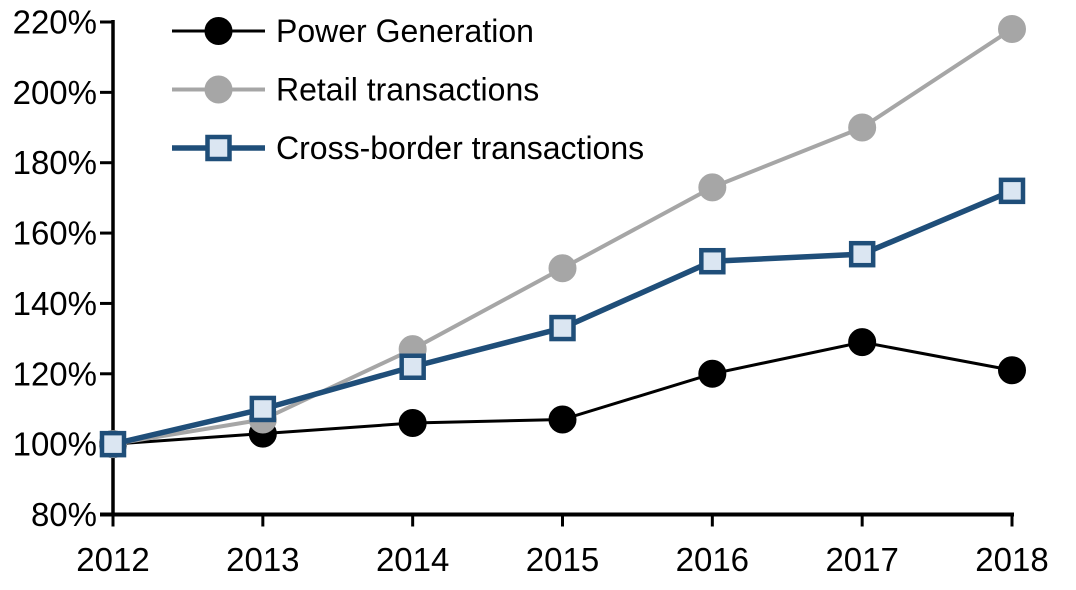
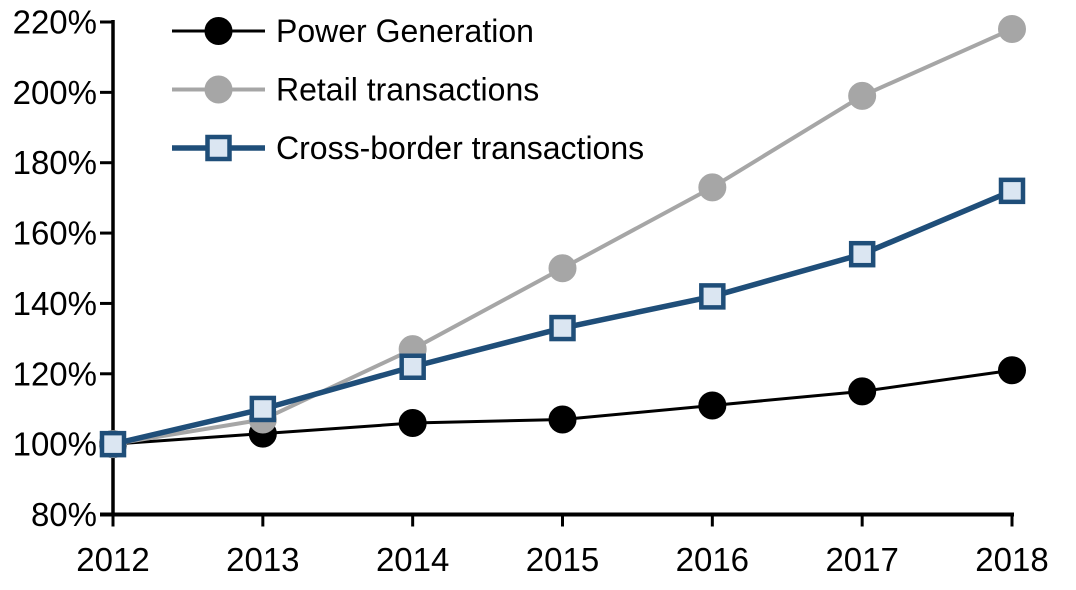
Power Generation/2016: 120% -> 111%
Cross-border transactions/2016: 152% -> 142%
Power Generation/2017: 129% -> 115%
Retail transactions/2017: 190% -> 199%
